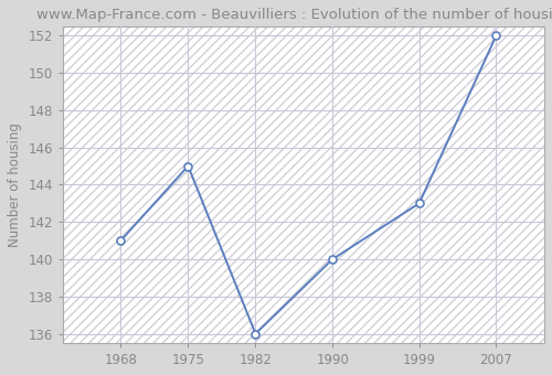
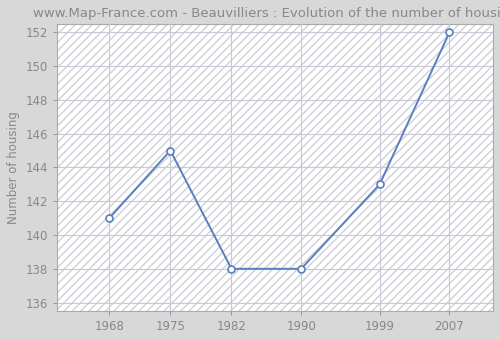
1982: 136 -> 138
1990: 140 -> 138
